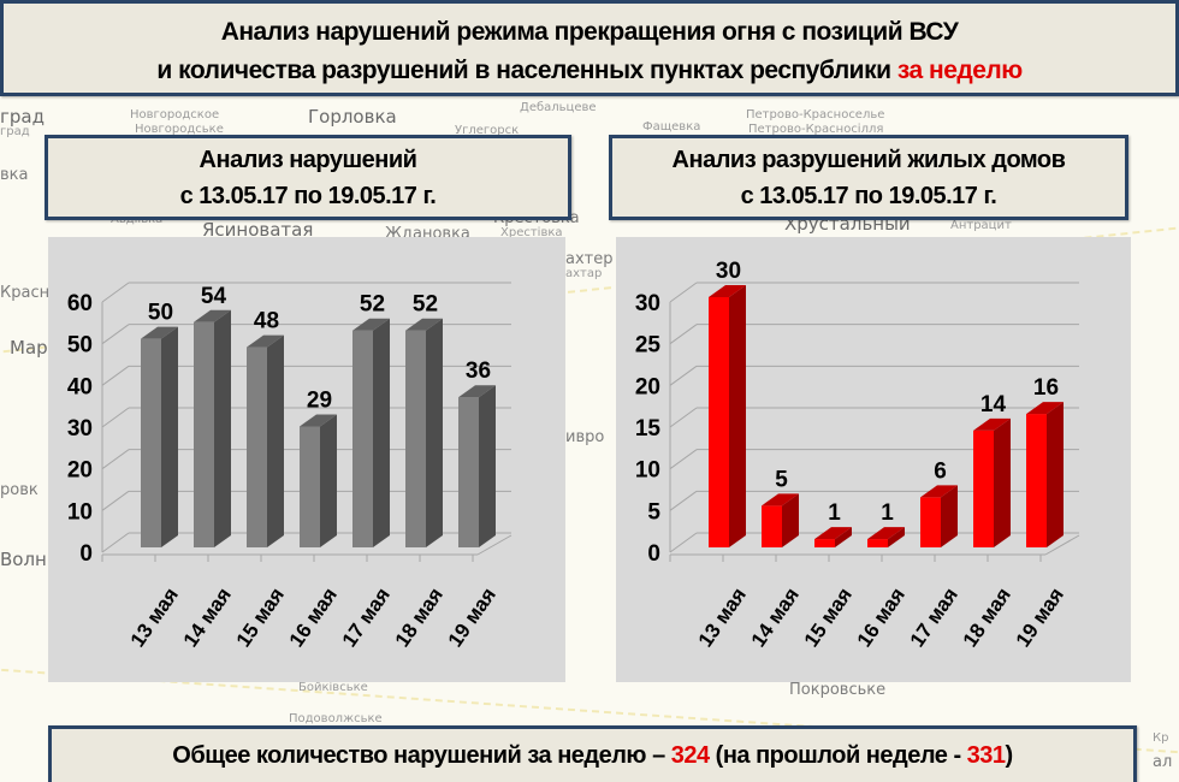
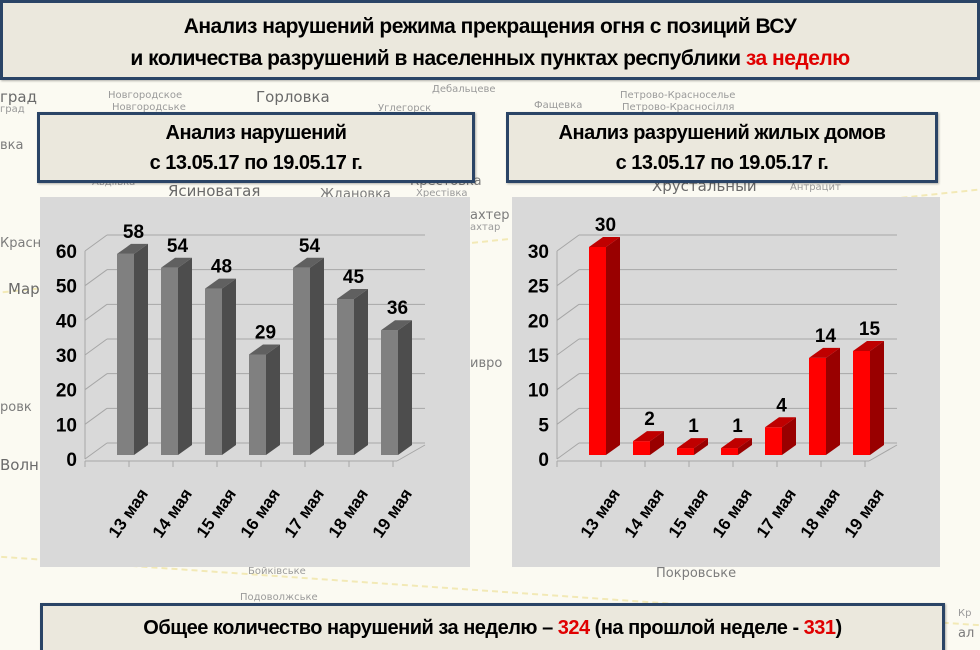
Анализ нарушений с 13.05.17 по 19.05.17 г./13 мая: 50 -> 58
Анализ нарушений с 13.05.17 по 19.05.17 г./17 мая: 52 -> 54
Анализ нарушений с 13.05.17 по 19.05.17 г./18 мая: 52 -> 45
Анализ разрушений жилых домов с 13.05.17 по 19.05.17 г./14 мая: 5 -> 2
Анализ разрушений жилых домов с 13.05.17 по 19.05.17 г./17 мая: 6 -> 4
Анализ разрушений жилых домов с 13.05.17 по 19.05.17 г./19 мая: 16 -> 15
